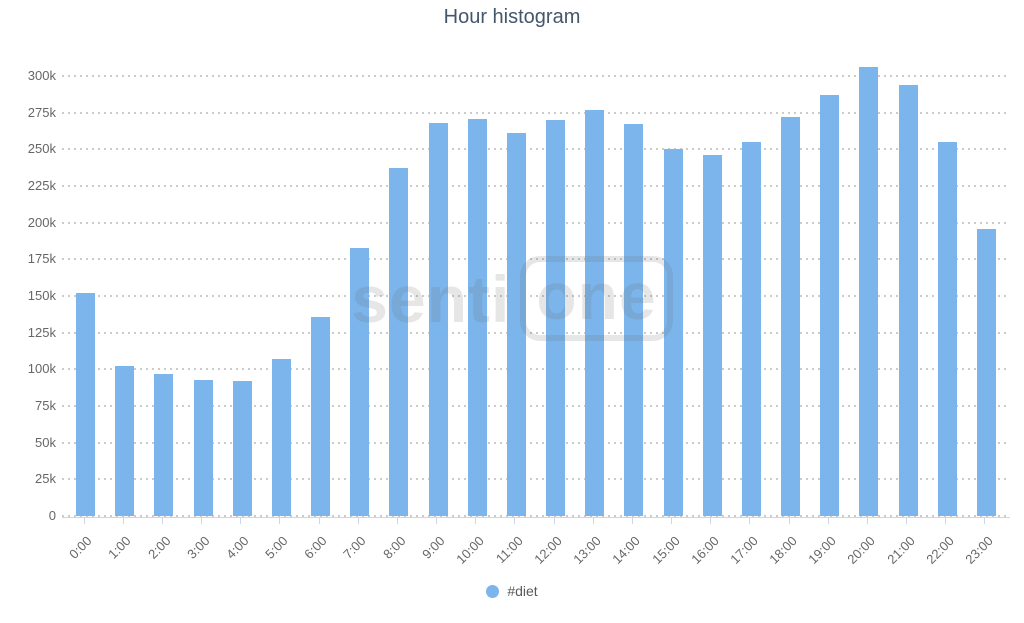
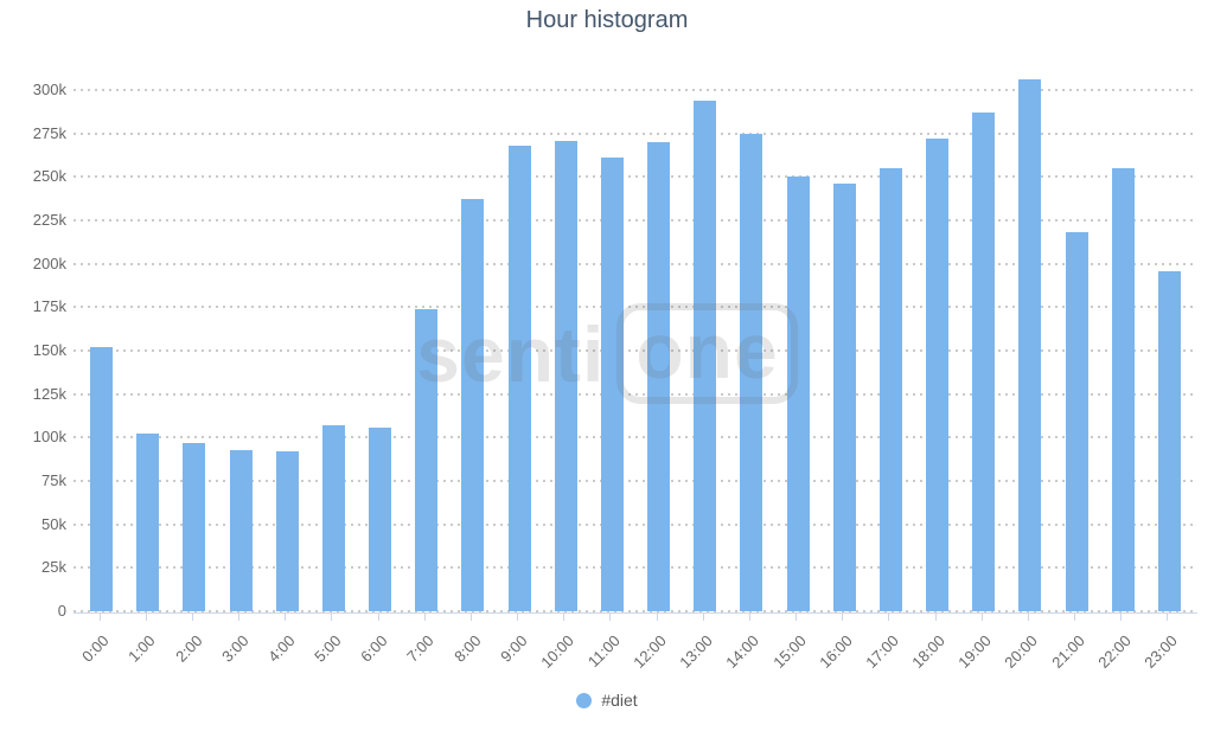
6:00: 136k -> 106k
7:00: 183k -> 174k
13:00: 277k -> 294k
14:00: 267k -> 275k
21:00: 294k -> 218k
